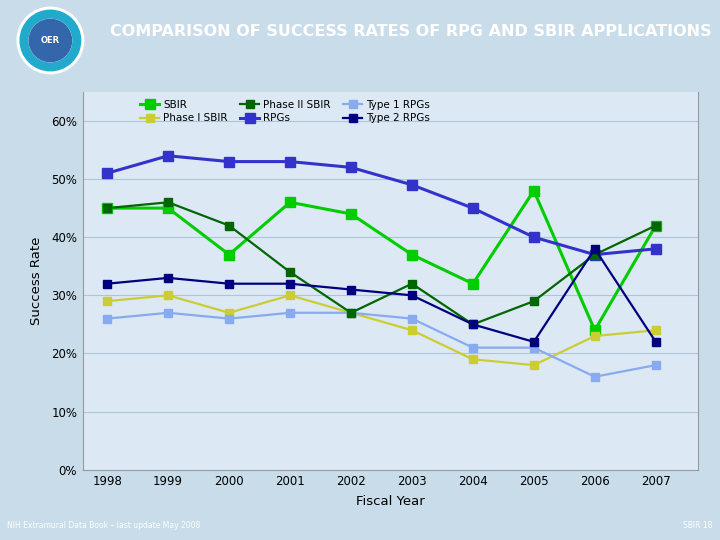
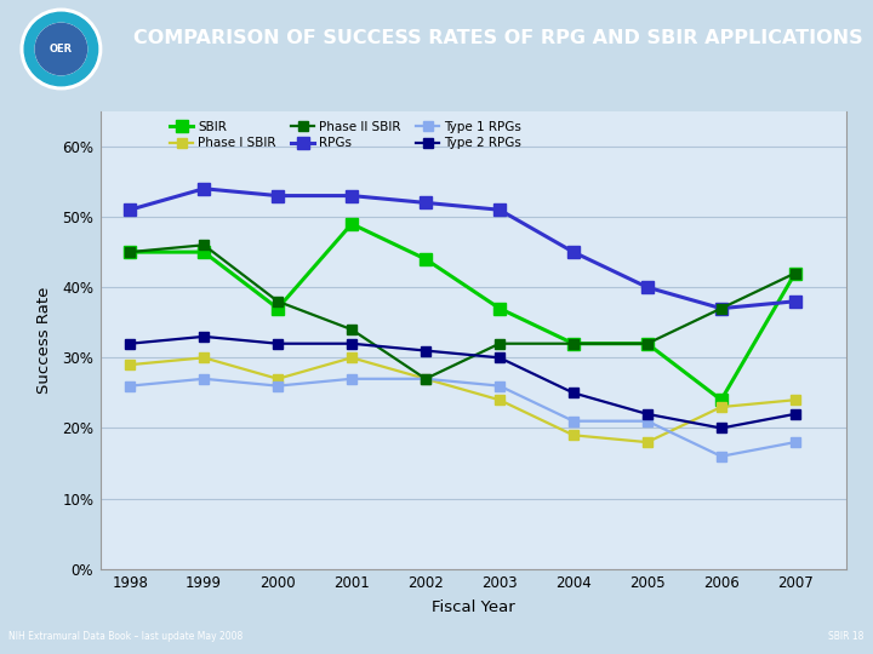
Phase II SBIR/2000: 42% -> 38%
SBIR/2001: 46% -> 49%
RPGs/2003: 49% -> 51%
Phase II SBIR/2004: 25% -> 32%
SBIR/2005: 48% -> 32%
Phase II SBIR/2005: 29% -> 32%
Type 2 RPGs/2006: 38% -> 20%
